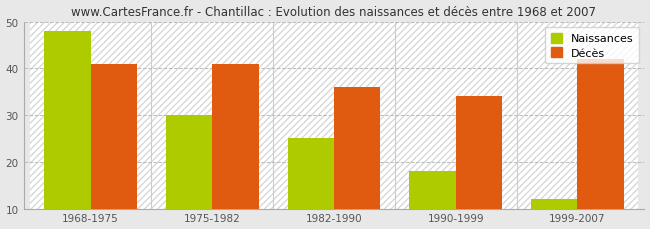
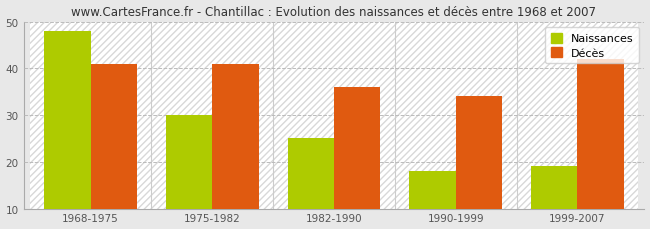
Naissances/1999-2007: 12 -> 19
